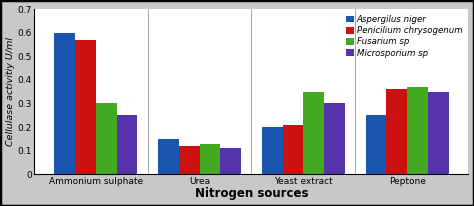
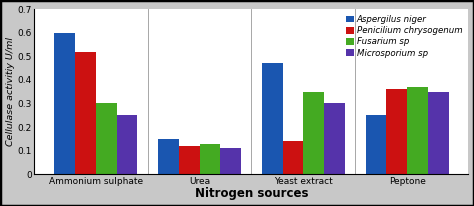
Penicilium chrysogenum/Ammonium sulphate: 0.57 -> 0.52
Aspergilus niger/Yeast extract: 0.20 -> 0.47
Penicilium chrysogenum/Yeast extract: 0.21 -> 0.14
